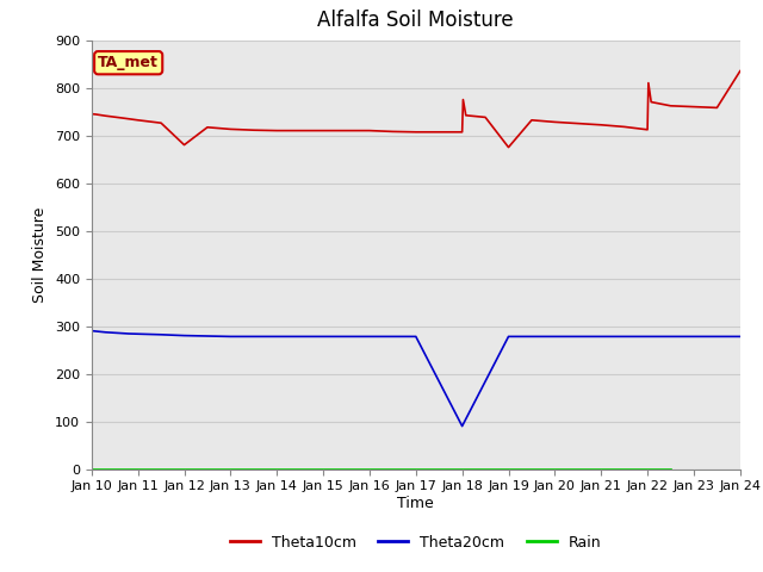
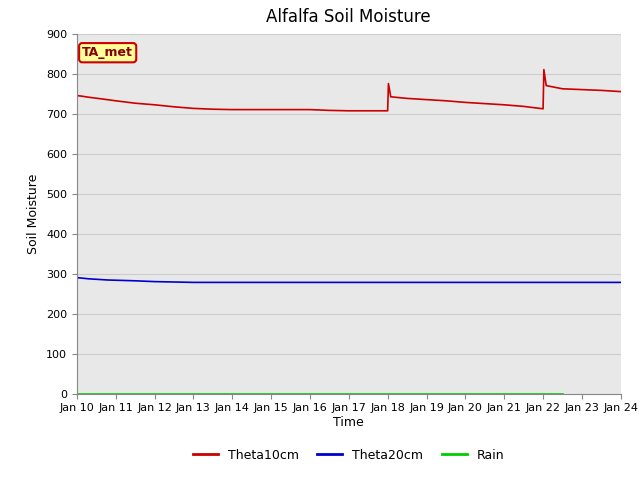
Theta10cm/Jan 12: 680 -> 722
Theta20cm/Jan 18: 90 -> 278
Theta10cm/Jan 19: 675 -> 735
Theta10cm/Jan 24: 835 -> 755
